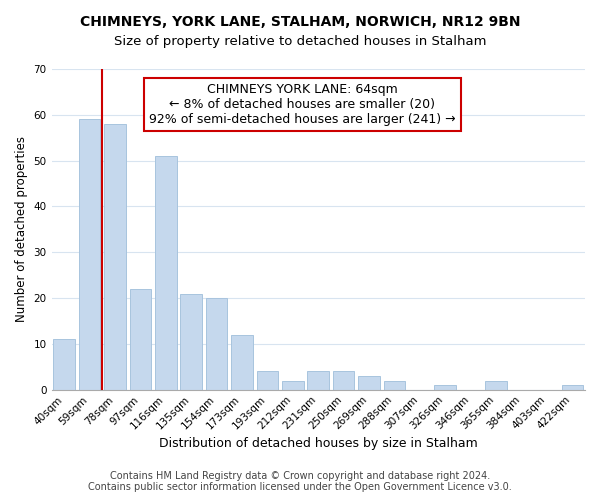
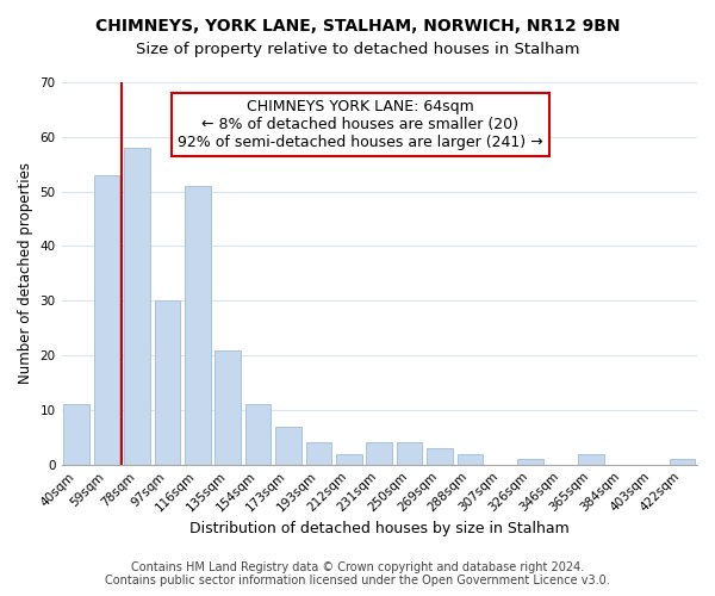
59sqm: 59 -> 53
97sqm: 22 -> 30
154sqm: 20 -> 11
173sqm: 12 -> 7
